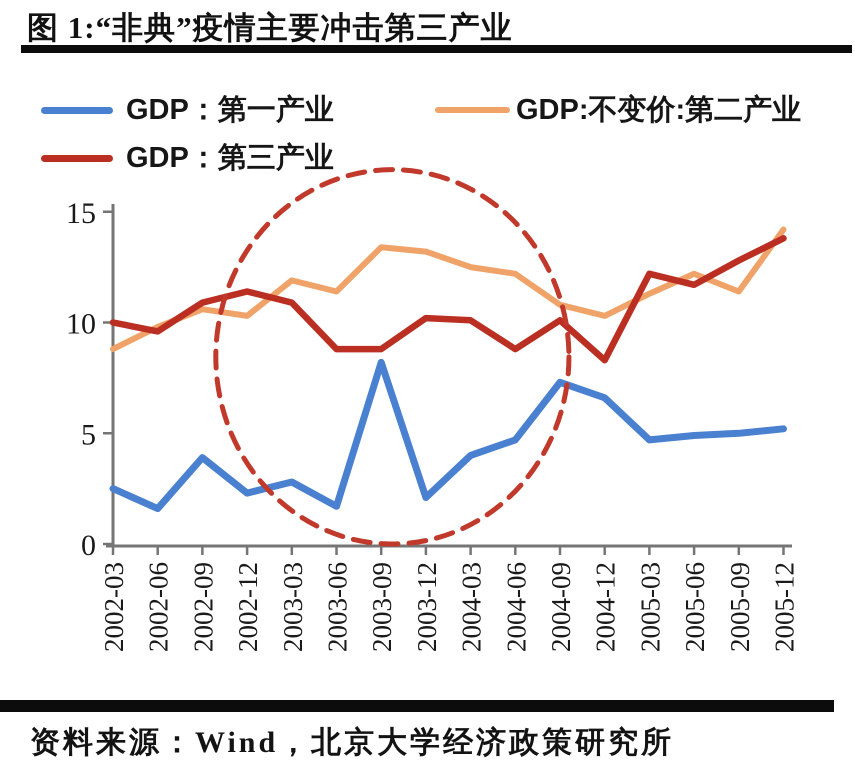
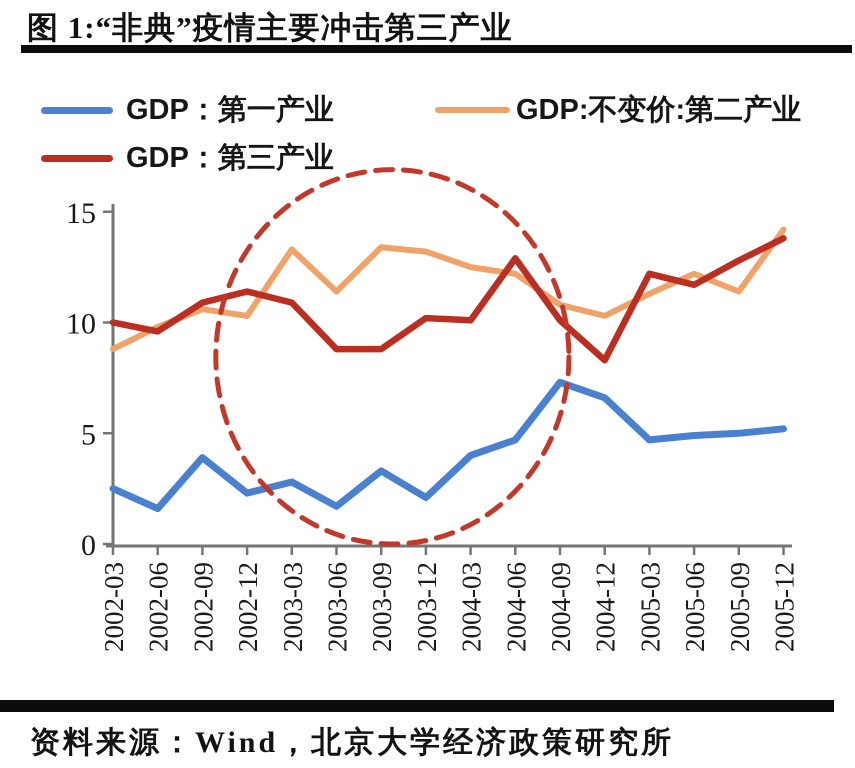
GDP:不变价:第二产业/2003-03: 11.9 -> 13.3
GDP：第一产业/2003-09: 8.2 -> 3.3
GDP：第三产业/2004-06: 8.8 -> 12.9
